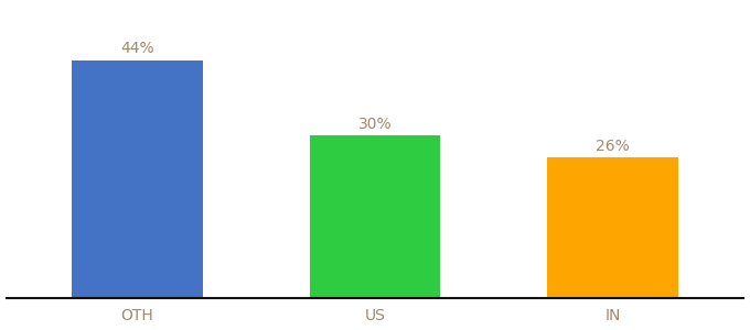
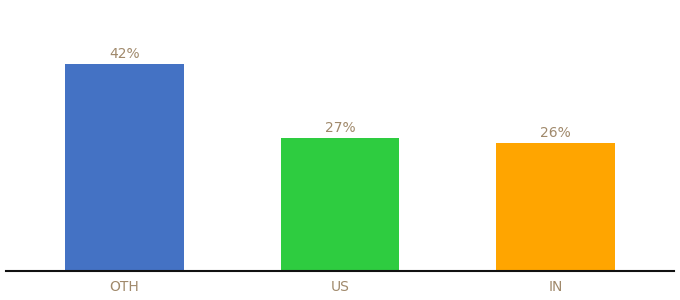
OTH: 44% -> 42%
US: 30% -> 27%
